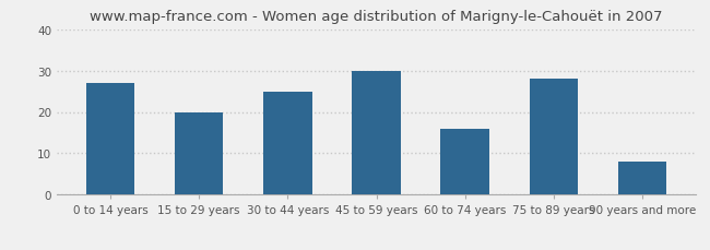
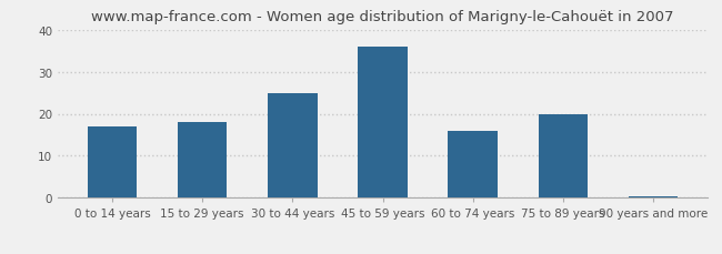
0 to 14 years: 27.0 -> 17.0
15 to 29 years: 20.0 -> 18.0
45 to 59 years: 30.0 -> 36.0
75 to 89 years: 28.0 -> 20.0
90 years and more: 8.0 -> 0.5
